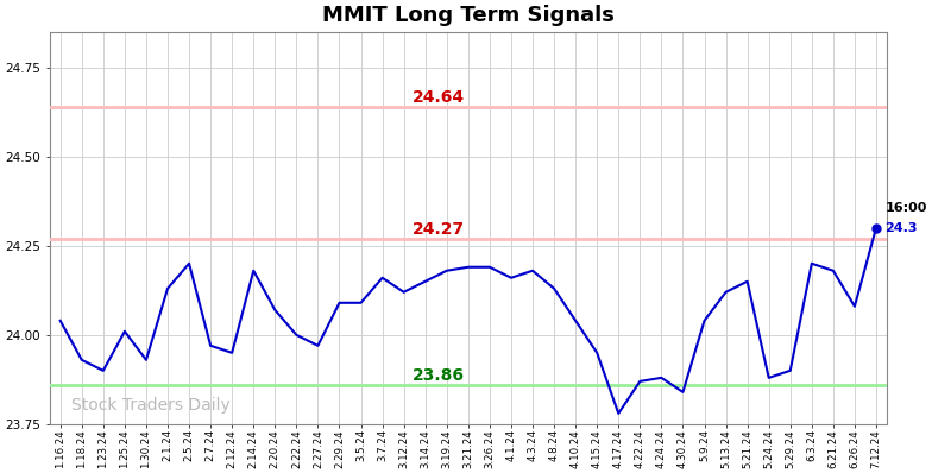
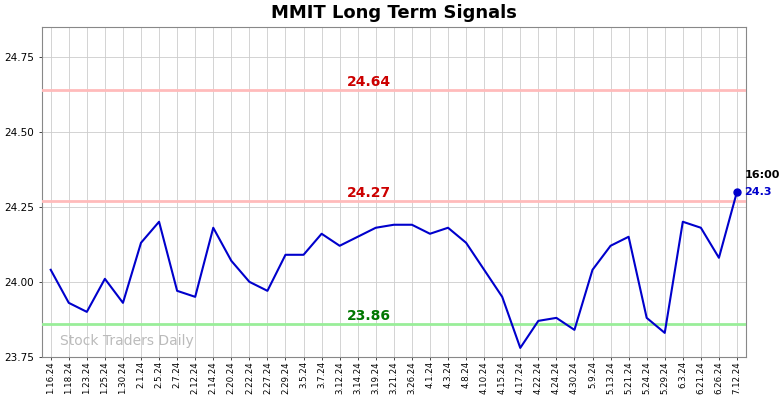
5.29.24: 23.90 -> 23.83
